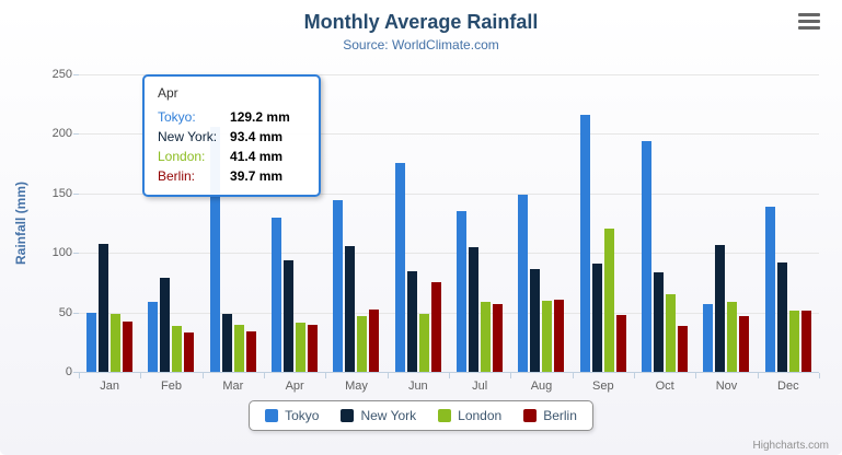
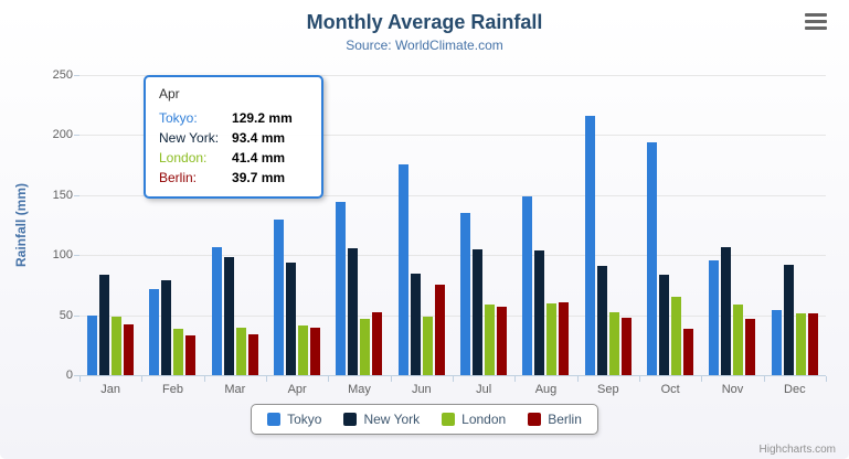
New York/Jan: 108 -> 84
Tokyo/Feb: 59 -> 72
Tokyo/Mar: 206 -> 106
New York/Mar: 49 -> 98
New York/Aug: 86 -> 104
London/Sep: 120 -> 52
Tokyo/Nov: 57 -> 96
Tokyo/Dec: 139 -> 54
